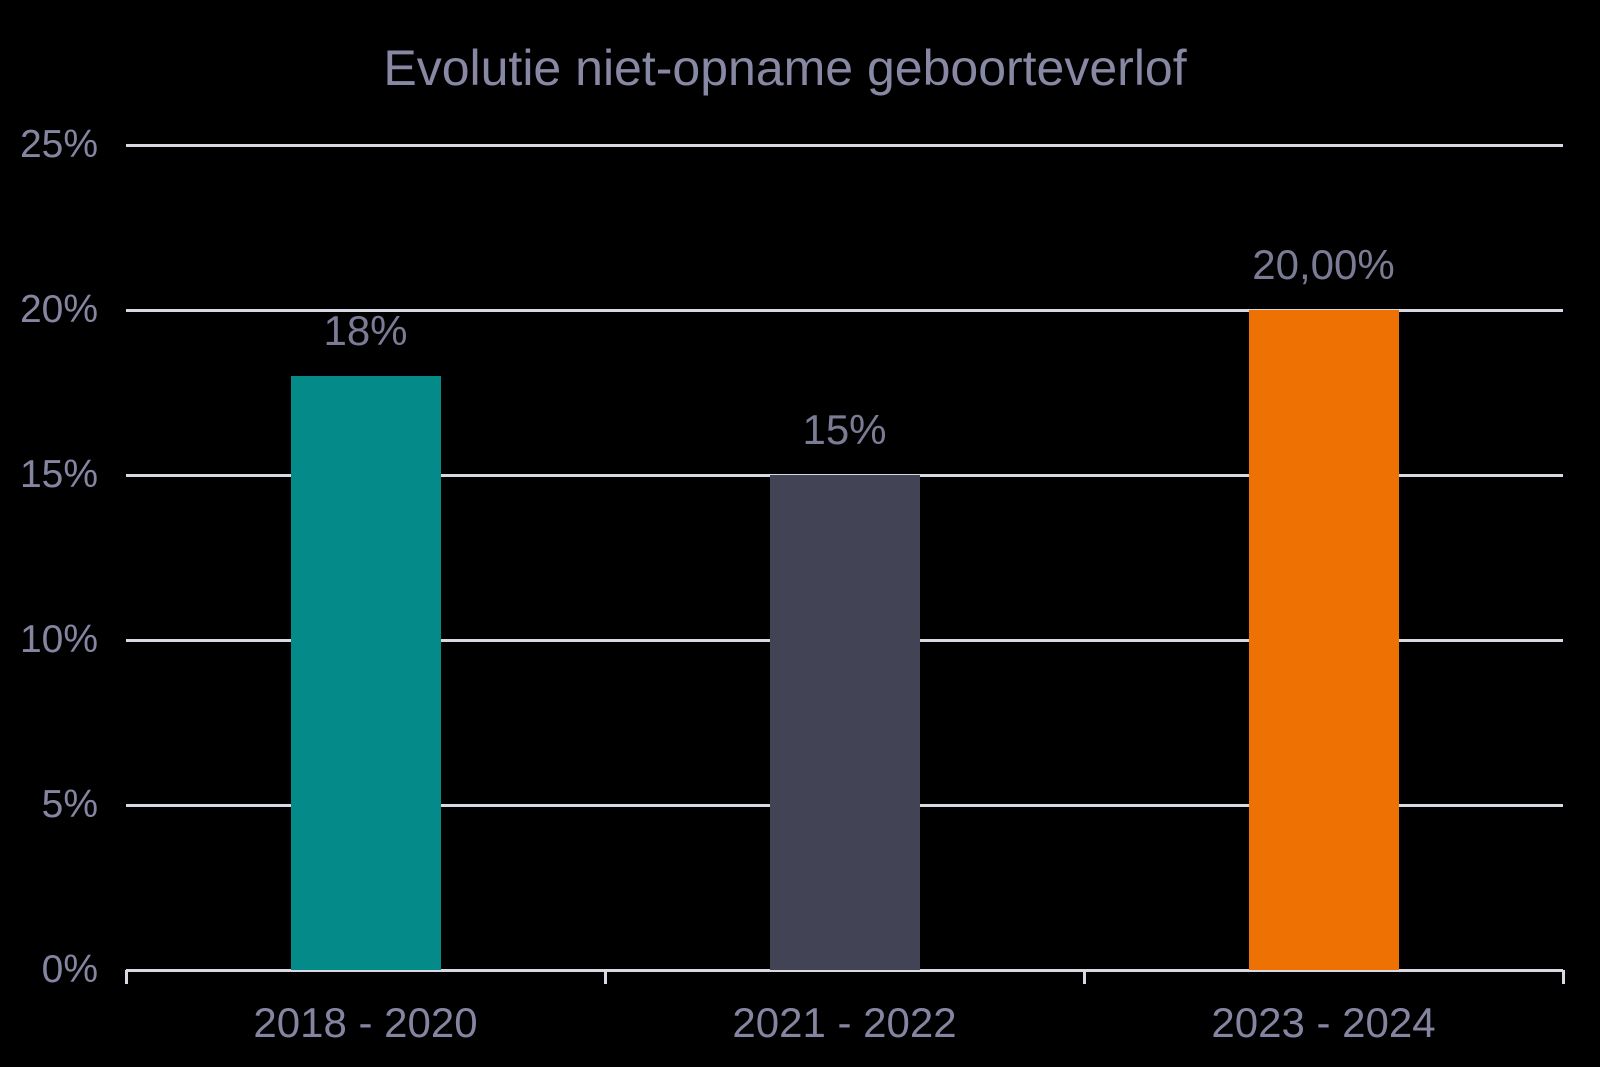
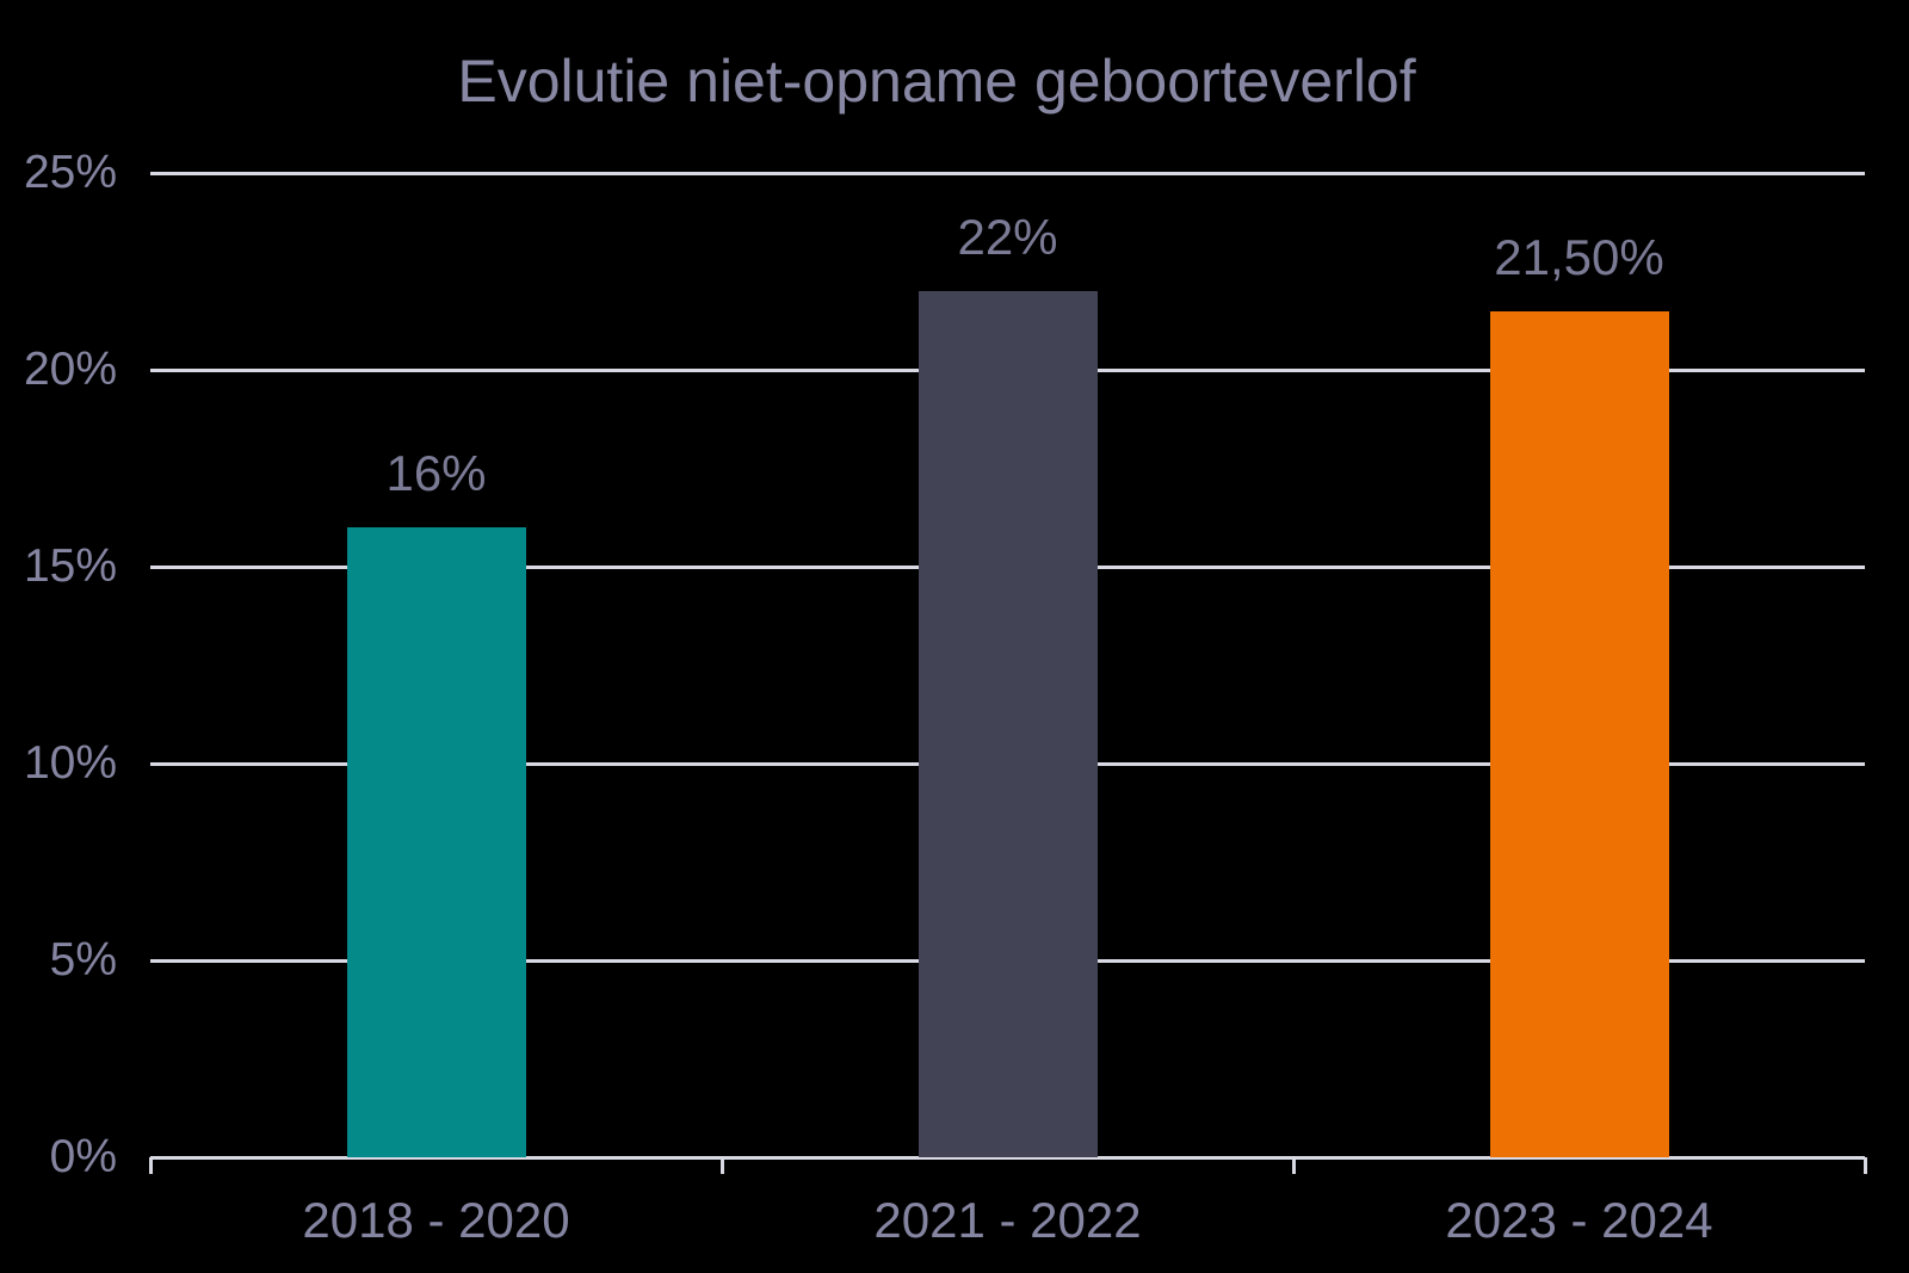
2018 - 2020: 18% -> 16%
2021 - 2022: 15% -> 22%
2023 - 2024: 20,00% -> 21,50%
